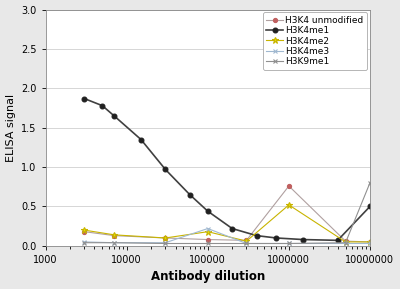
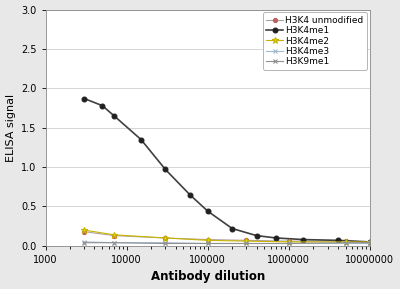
H3K4me2/100000: 0.18 -> 0.07
H3K4me3/100000: 0.22 -> 0.03
H3K4 unmodified/1000000: 0.76 -> 0.06
H3K4me2/1000000: 0.52 -> 0.05
H3K4me1/10000000: 0.50 -> 0.05
H3K9me1/10000000: 0.80 -> 0.04
